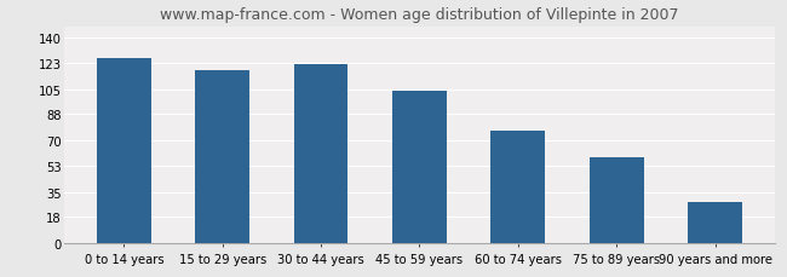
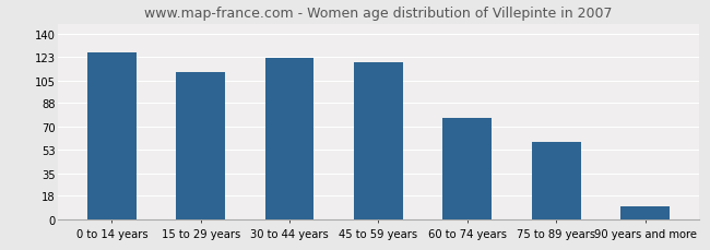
15 to 29 years: 118 -> 111
45 to 59 years: 104 -> 119
90 years and more: 28 -> 10
